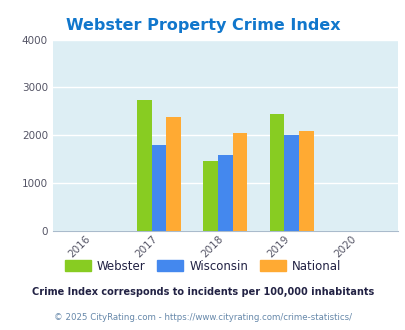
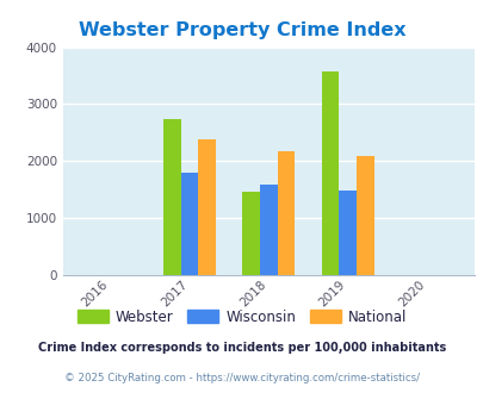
National/2018: 2050 -> 2180
Webster/2019: 2450 -> 3570
Wisconsin/2019: 2000 -> 1480
